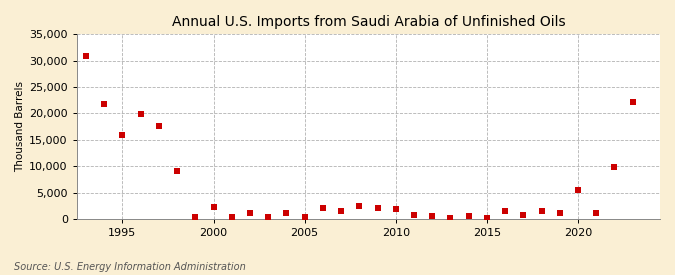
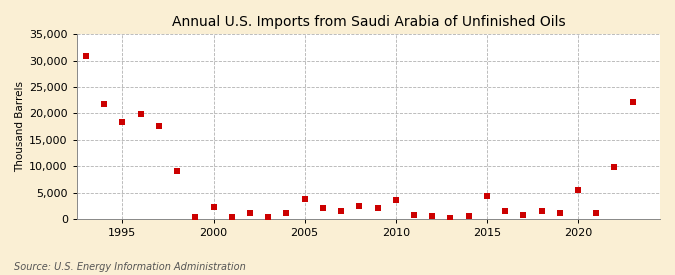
1995: 15,900 -> 18,400
2005: 400 -> 3,800
2010: 2,000 -> 3,600
2015: 200 -> 4,400
